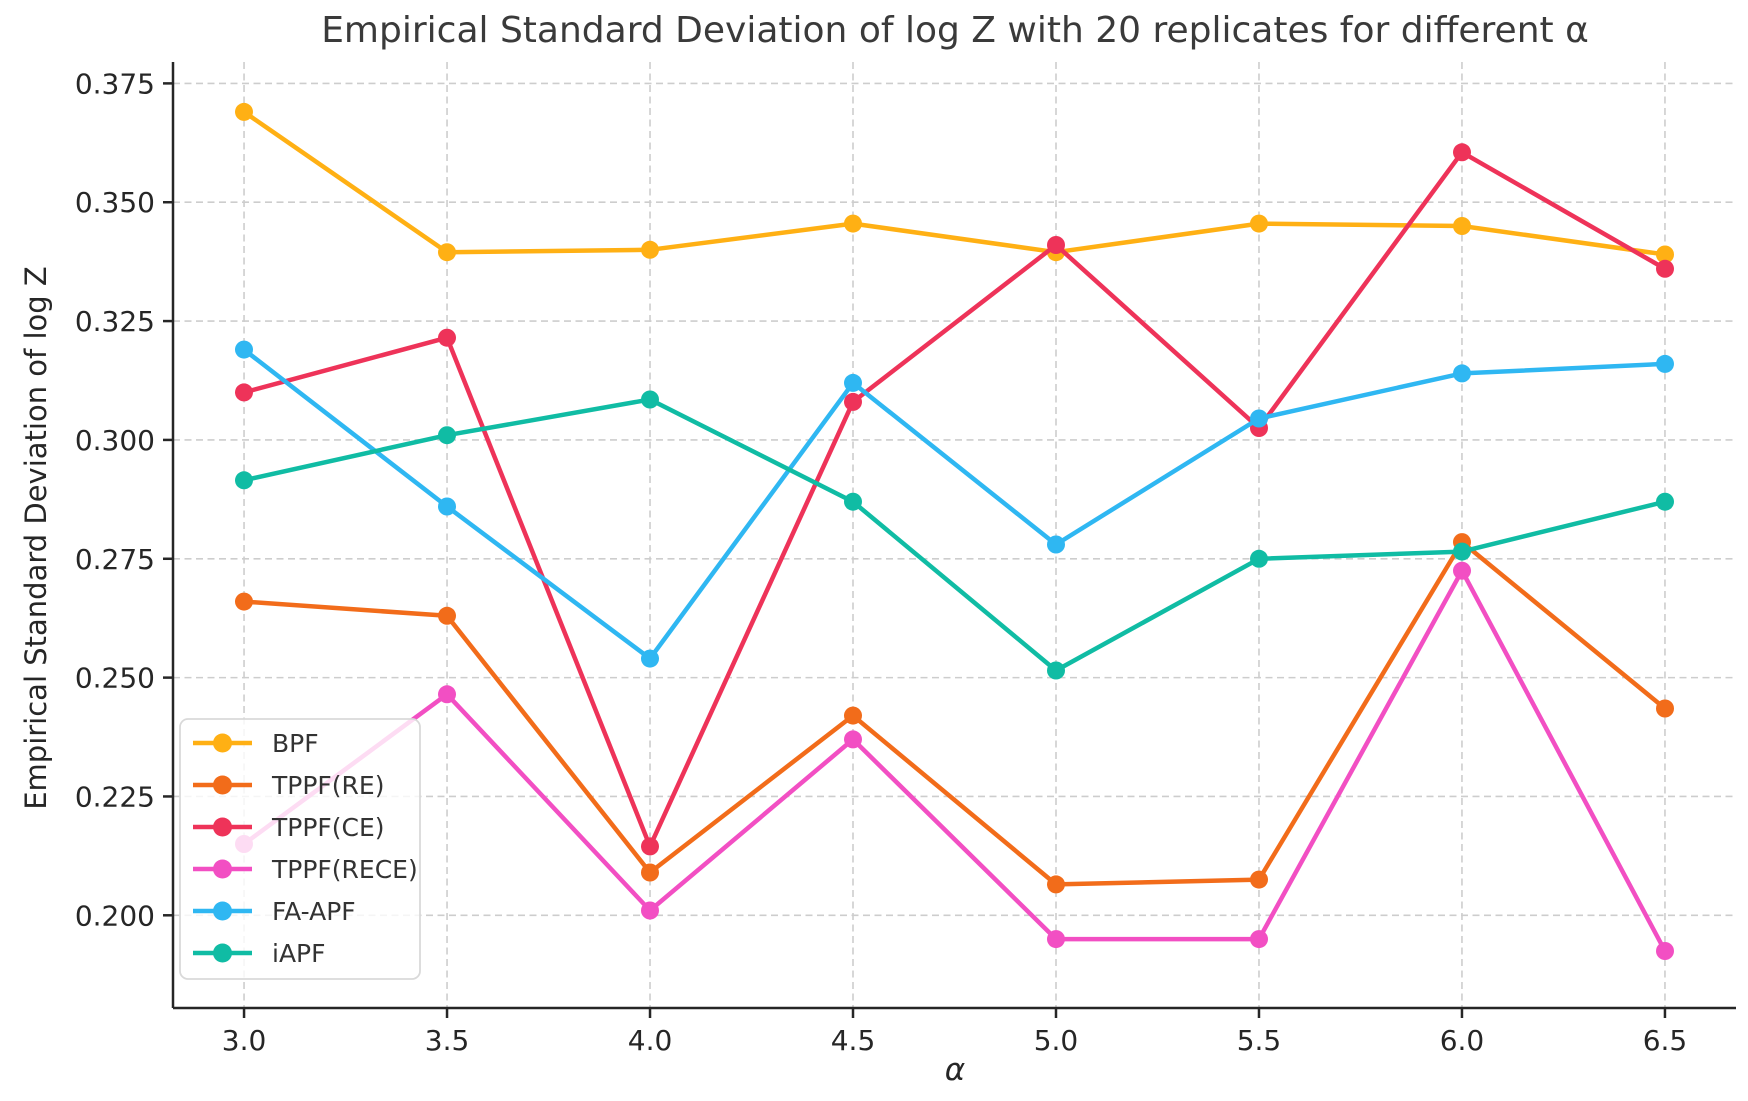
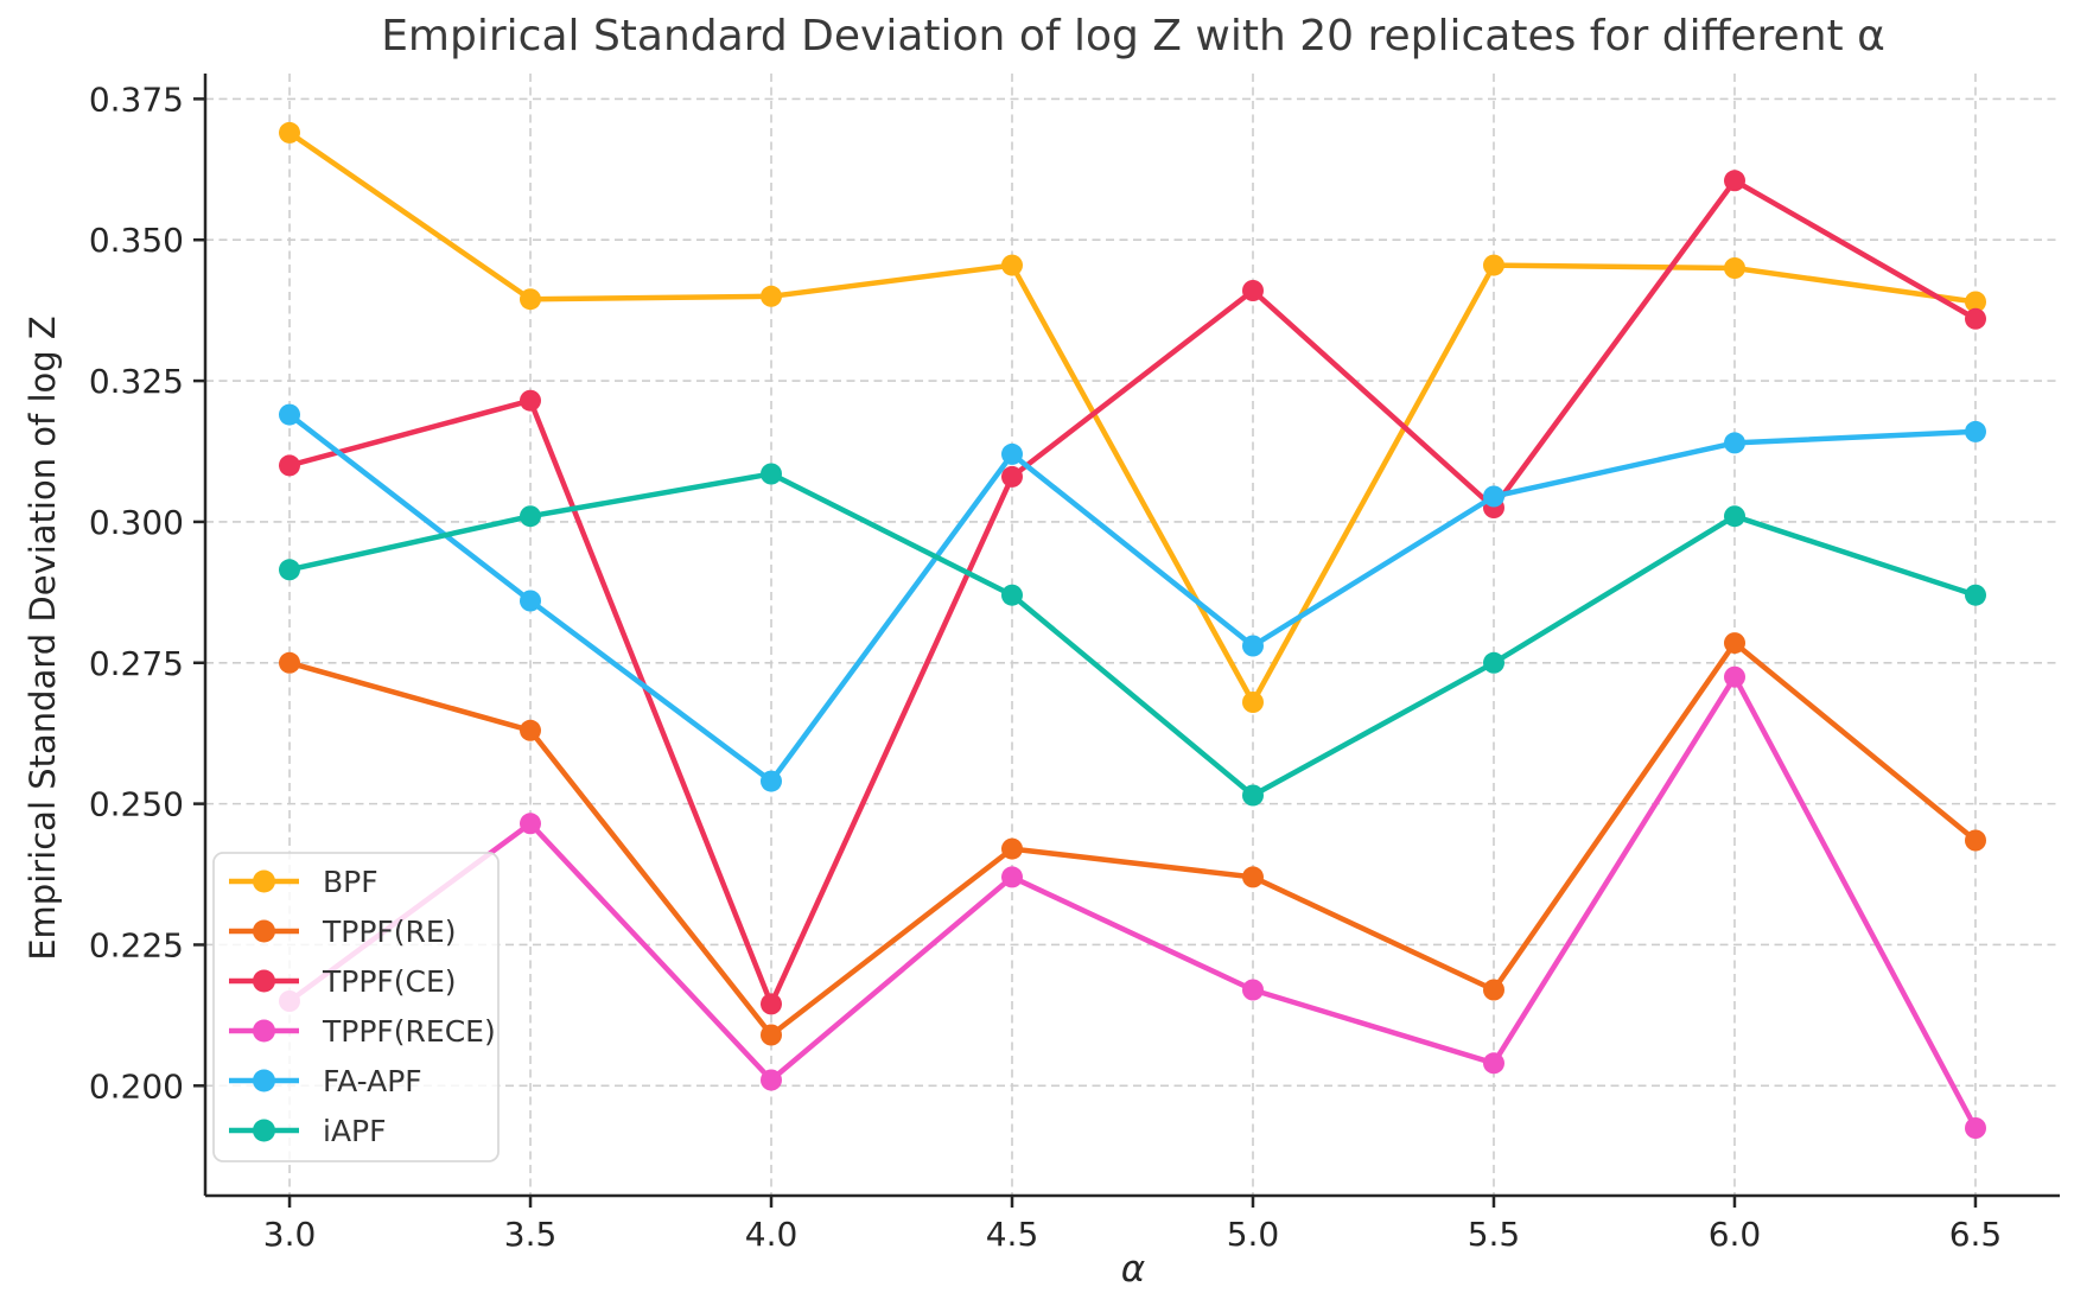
TPPF(RE)/3.0: 0.266 -> 0.275
BPF/5.0: 0.340 -> 0.268
TPPF(RE)/5.0: 0.206 -> 0.237
TPPF(RECE)/5.0: 0.195 -> 0.217
TPPF(RE)/5.5: 0.207 -> 0.217
TPPF(RECE)/5.5: 0.195 -> 0.204
iAPF/6.0: 0.277 -> 0.301
